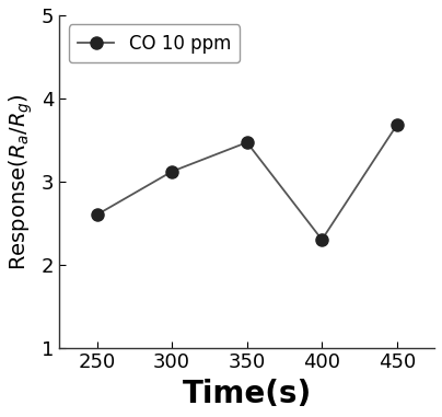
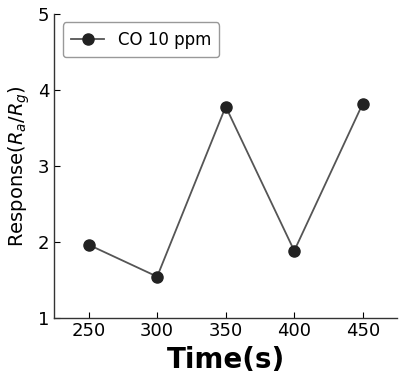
250: 2.60 -> 1.96
300: 3.12 -> 1.54
350: 3.47 -> 3.78
400: 2.30 -> 1.88
450: 3.68 -> 3.82
